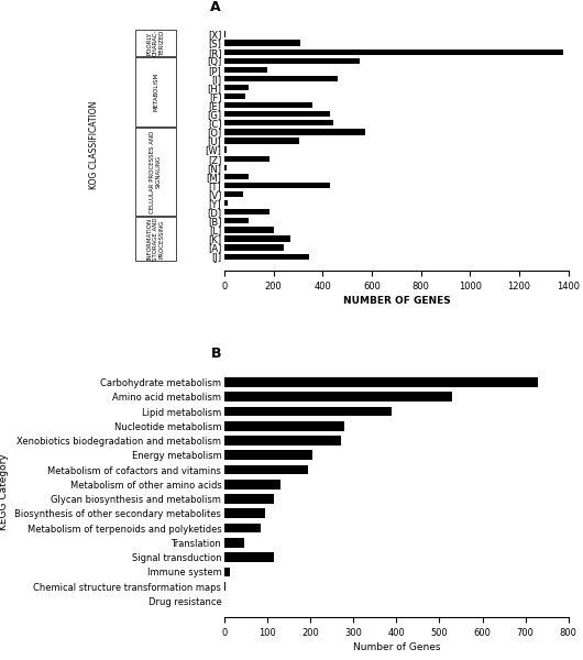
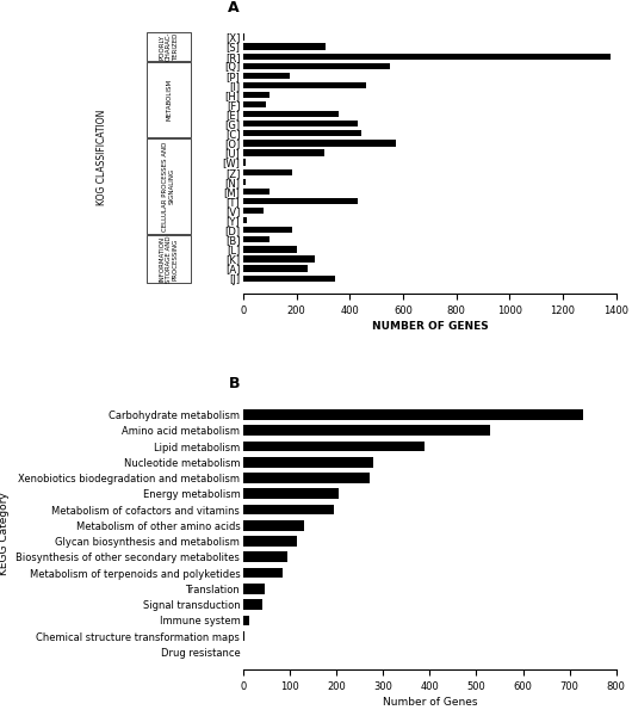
Signal transduction: 115 -> 40
